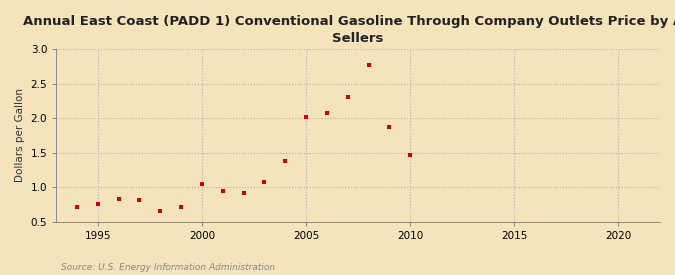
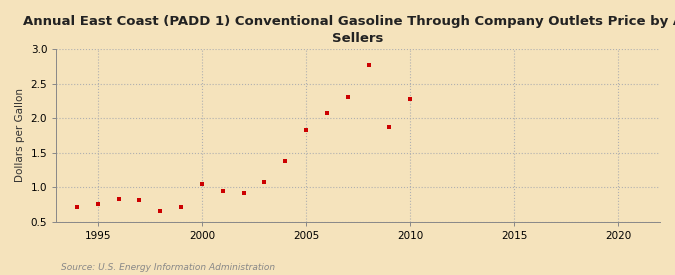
2005: 2.02 -> 1.82
2010: 1.46 -> 2.28
